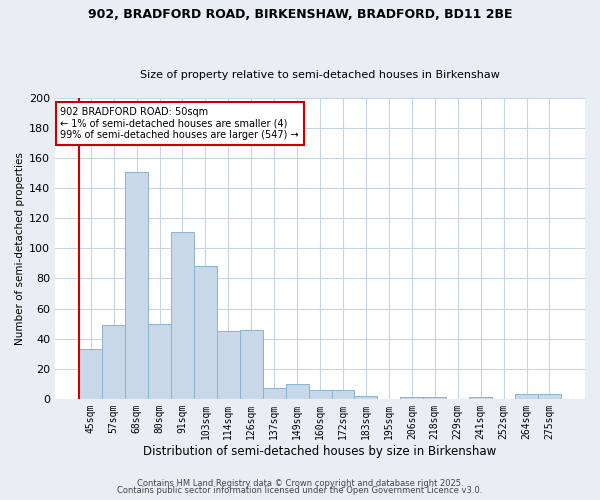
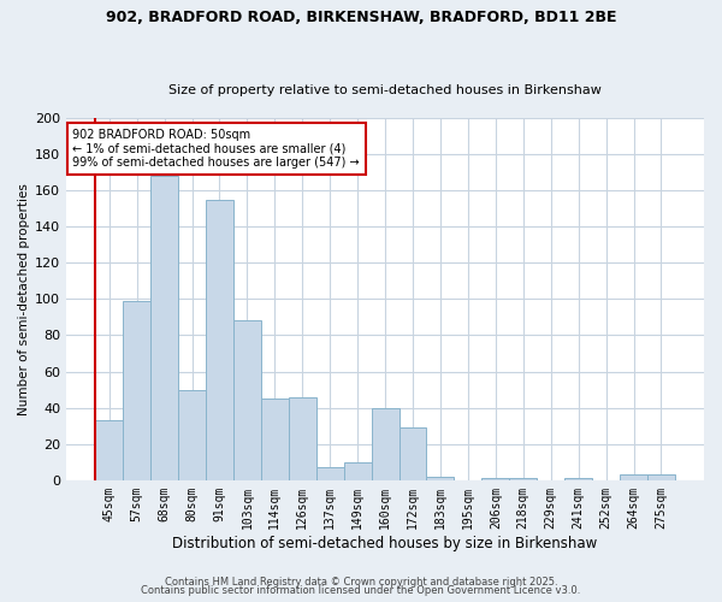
57sqm: 49 -> 99
68sqm: 151 -> 168
91sqm: 111 -> 155
160sqm: 6 -> 40
172sqm: 6 -> 29
